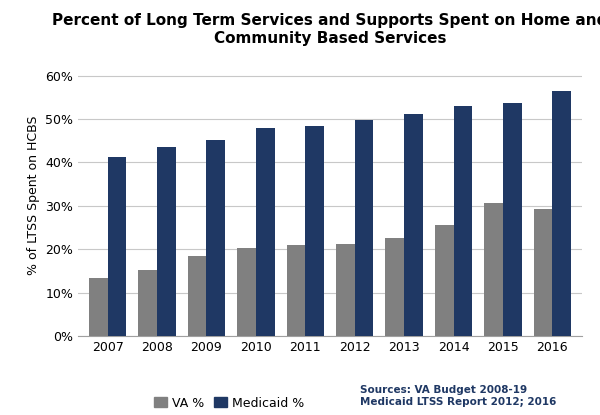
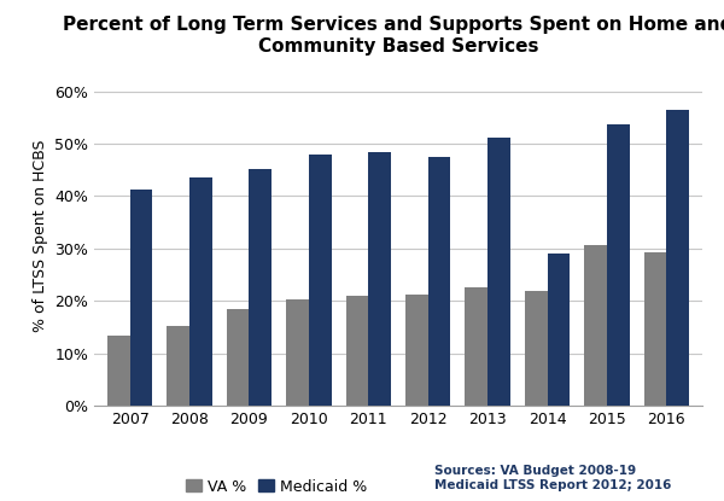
Medicaid %/2012: 49.7% -> 47.5%
VA %/2014: 25.5% -> 22.0%
Medicaid %/2014: 53.0% -> 29.0%
